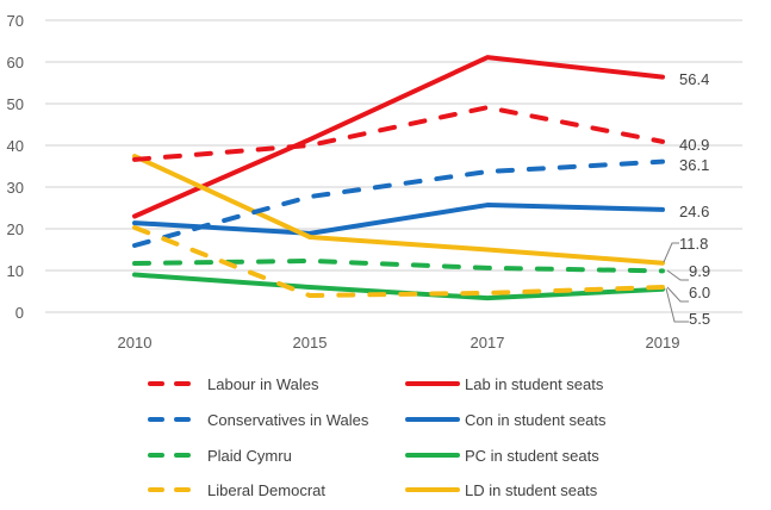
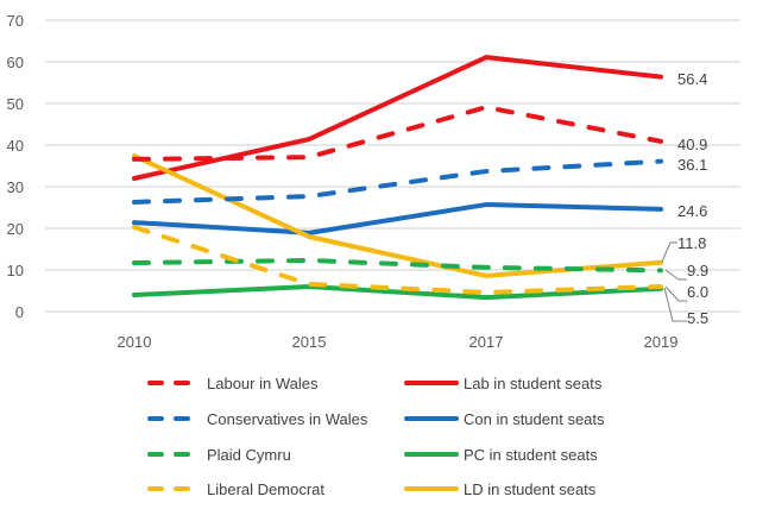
Lab in student seats/2010: 23 -> 32
Conservatives in Wales/2010: 16 -> 26
PC in student seats/2010: 9 -> 4
Labour in Wales/2015: 40 -> 37
Liberal Democrat/2015: 4 -> 7
LD in student seats/2017: 15 -> 9
